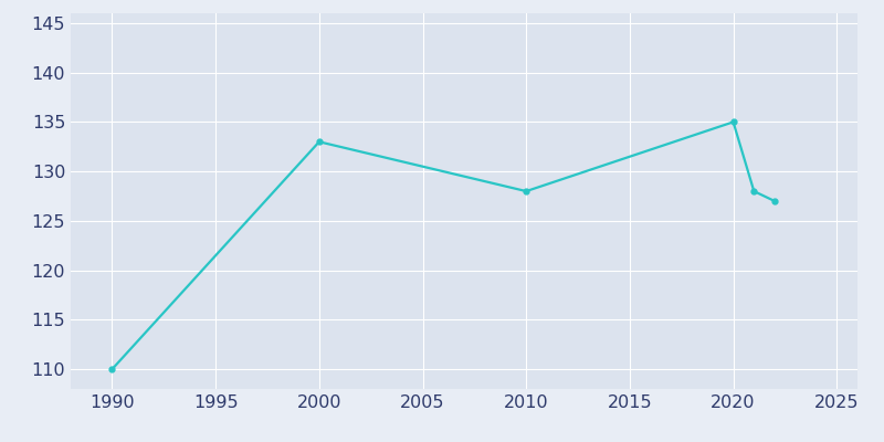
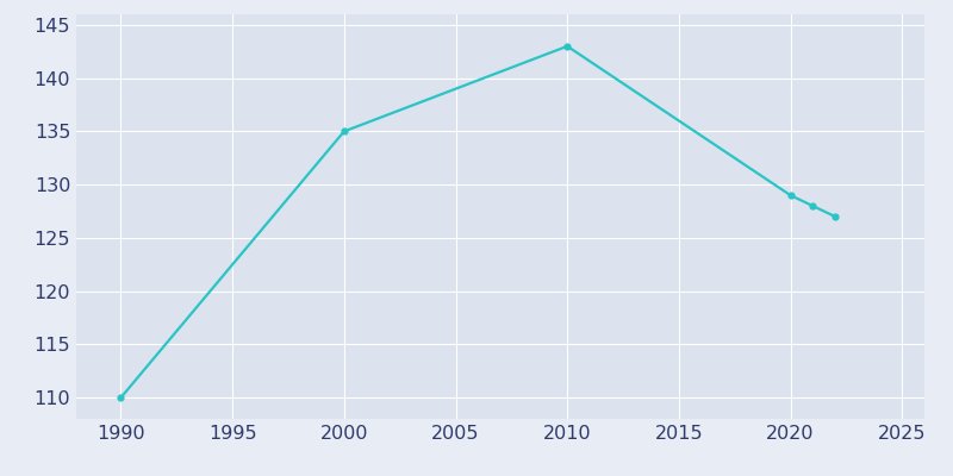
2000: 133 -> 135
2010: 128 -> 143
2020: 135 -> 129
